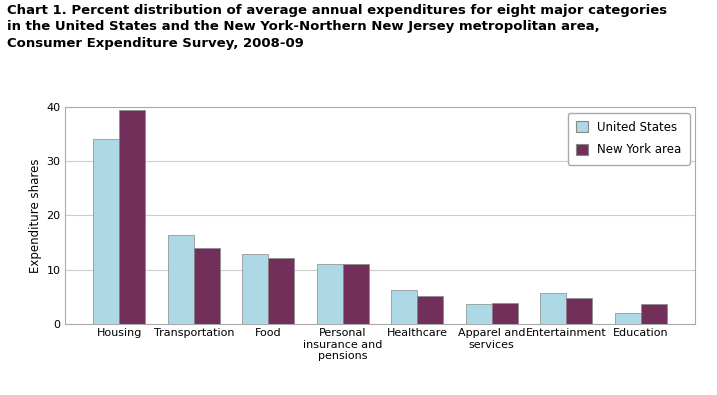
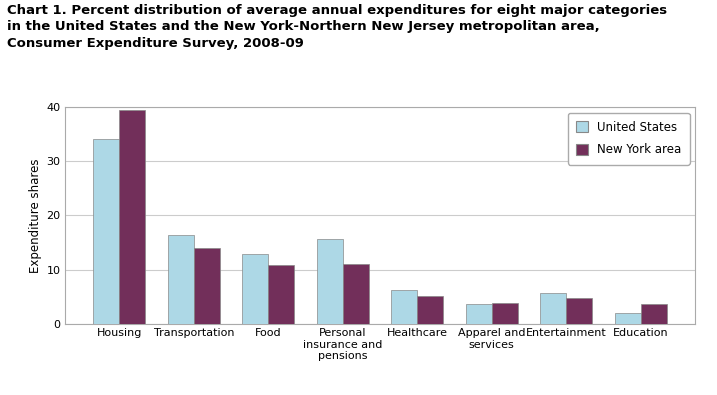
New York area/Food: 12.2 -> 10.8
United States/Personal insurance and pensions: 11.1 -> 15.6
